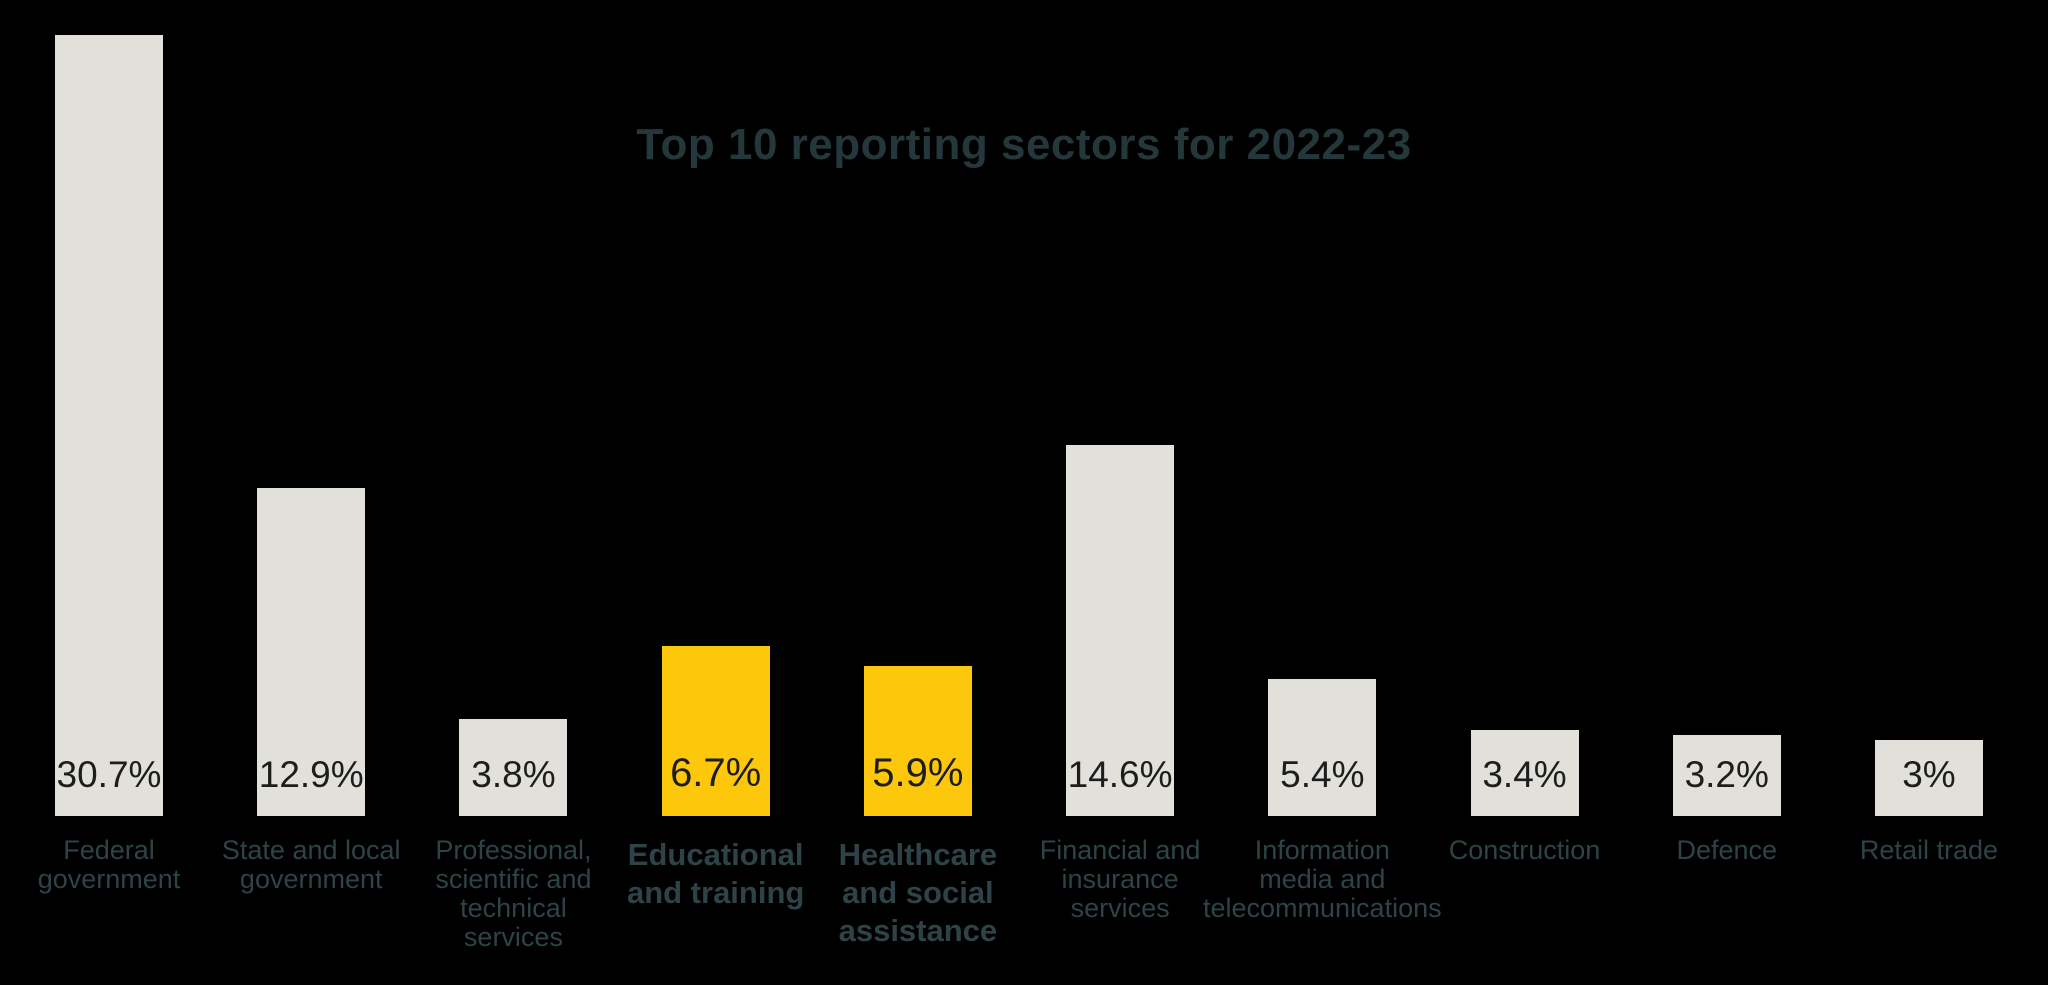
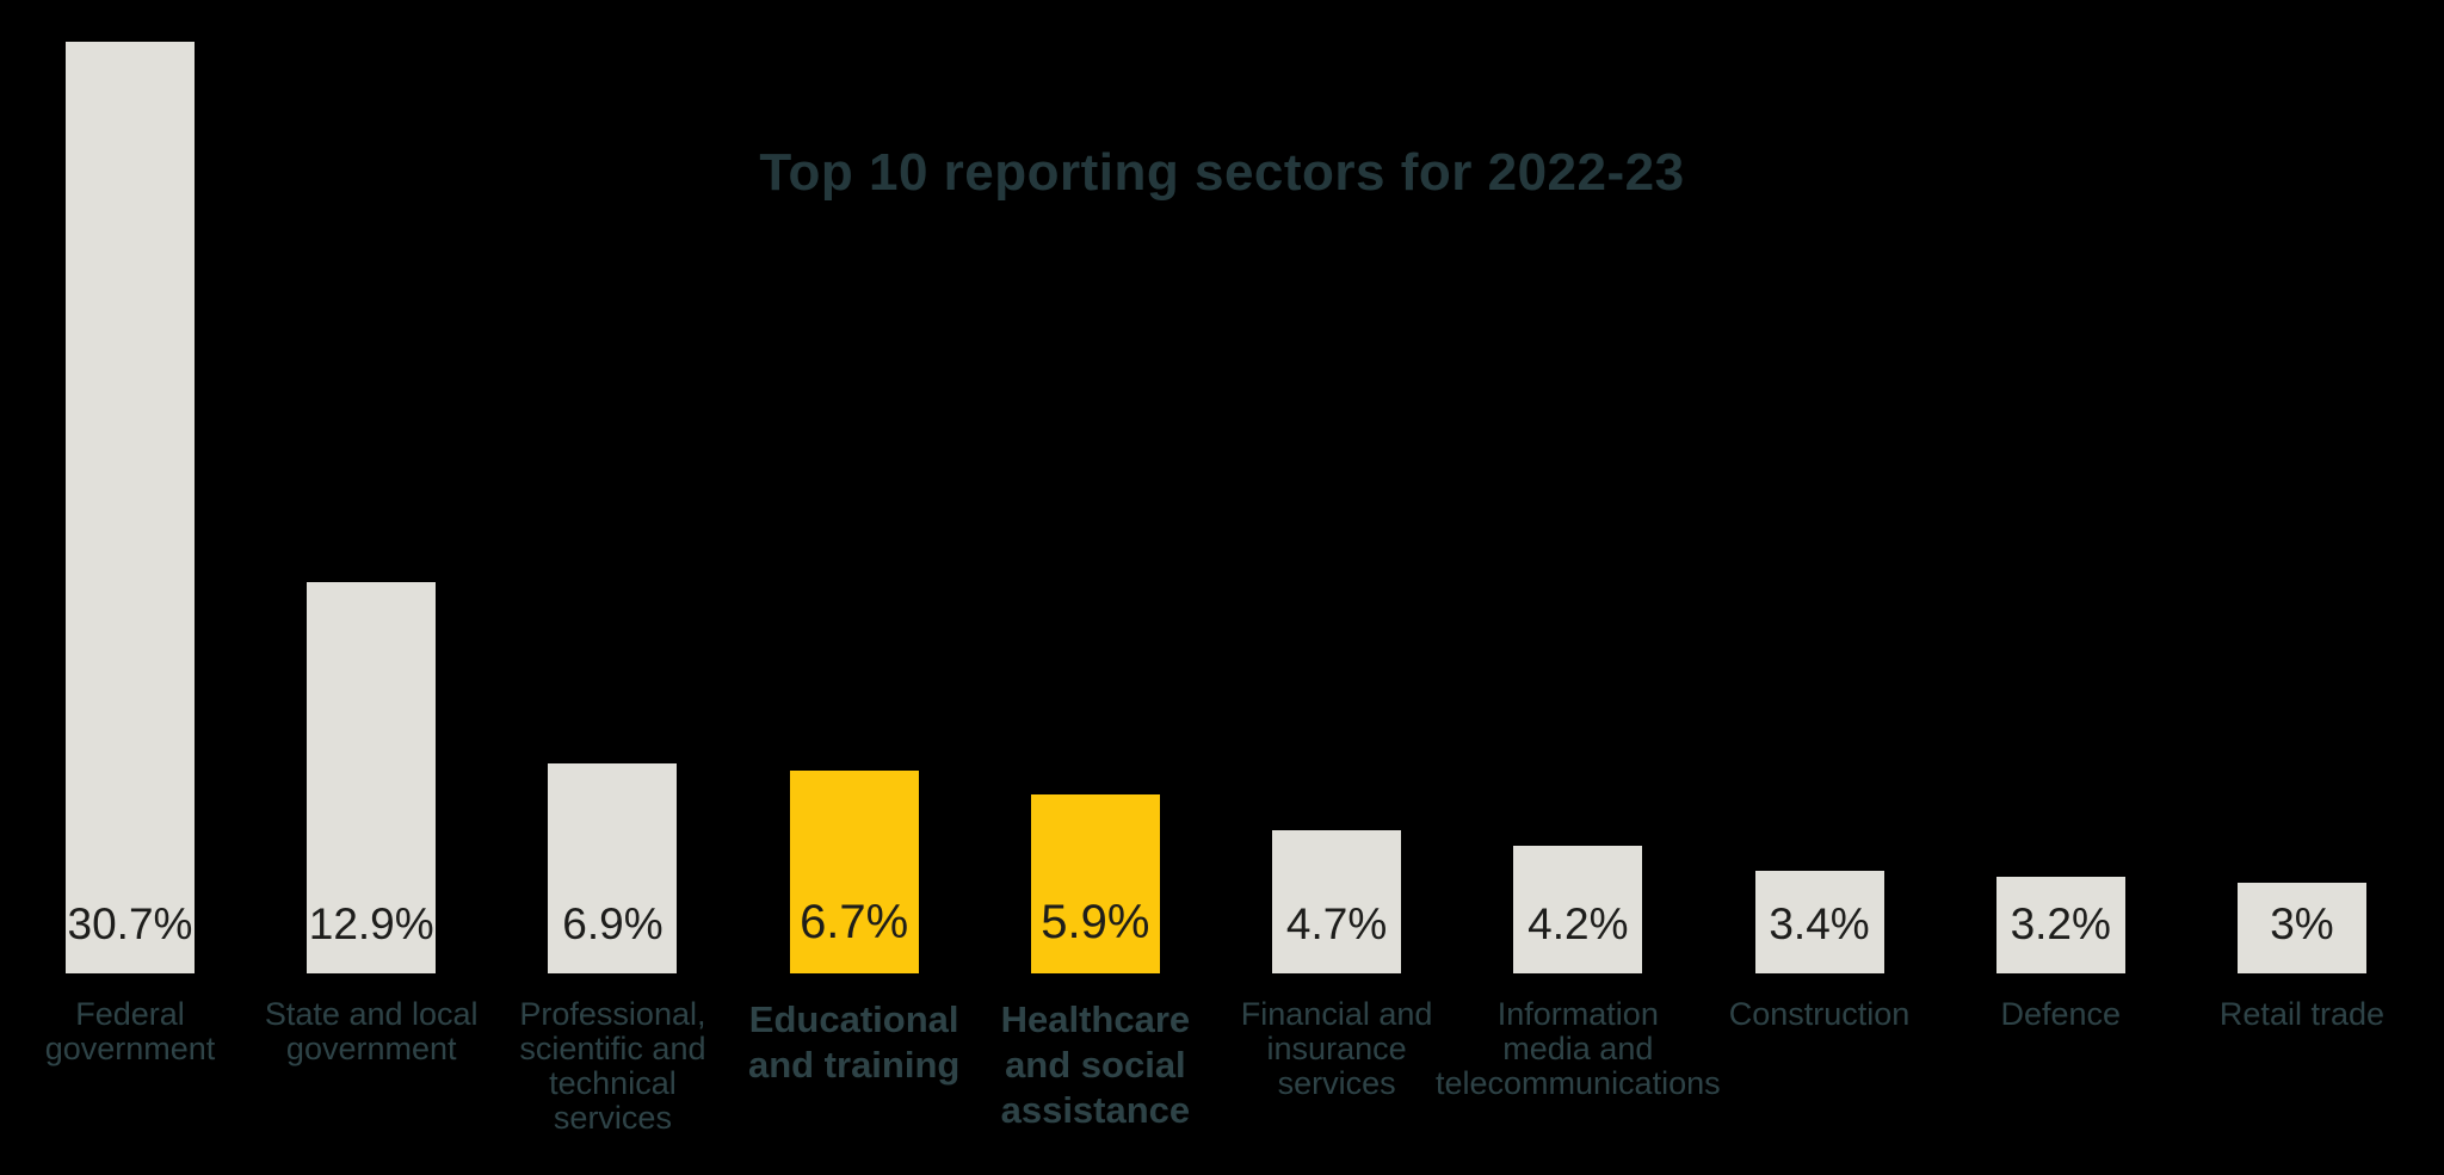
Professional, scientific and technical services: 3.8% -> 6.9%
Financial and insurance services: 14.6% -> 4.7%
Information media and telecommunications: 5.4% -> 4.2%
